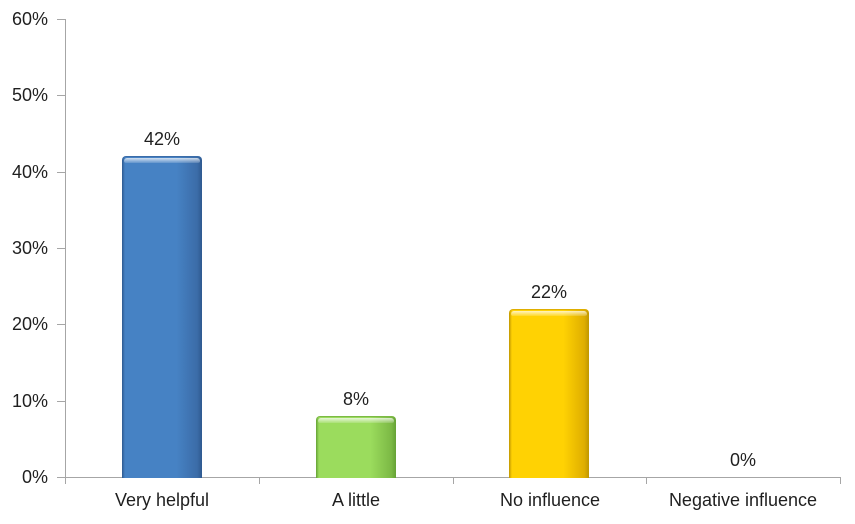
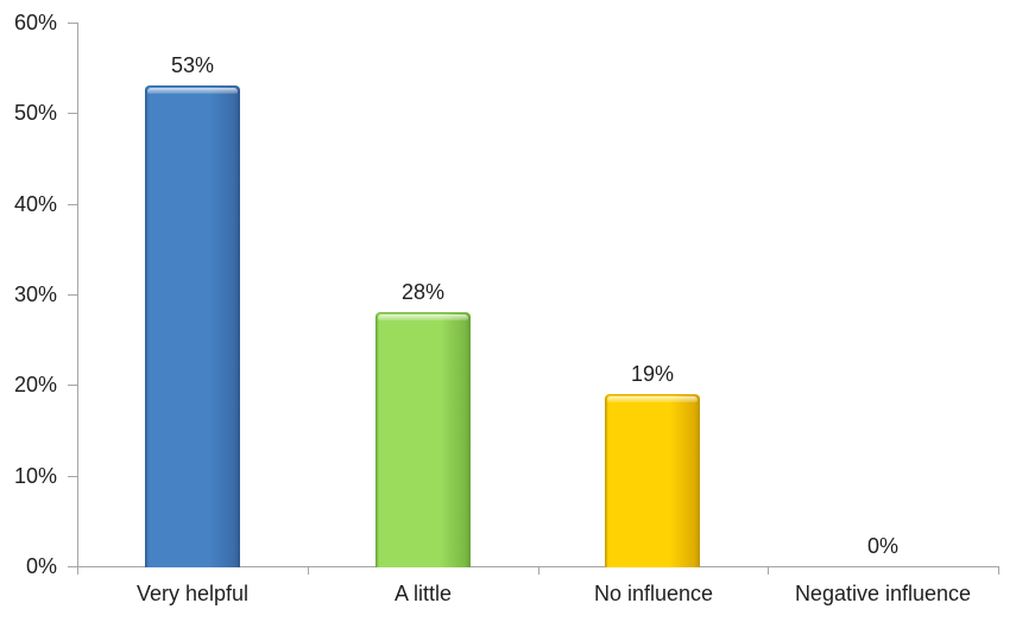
Very helpful: 42% -> 53%
A little: 8% -> 28%
No influence: 22% -> 19%
